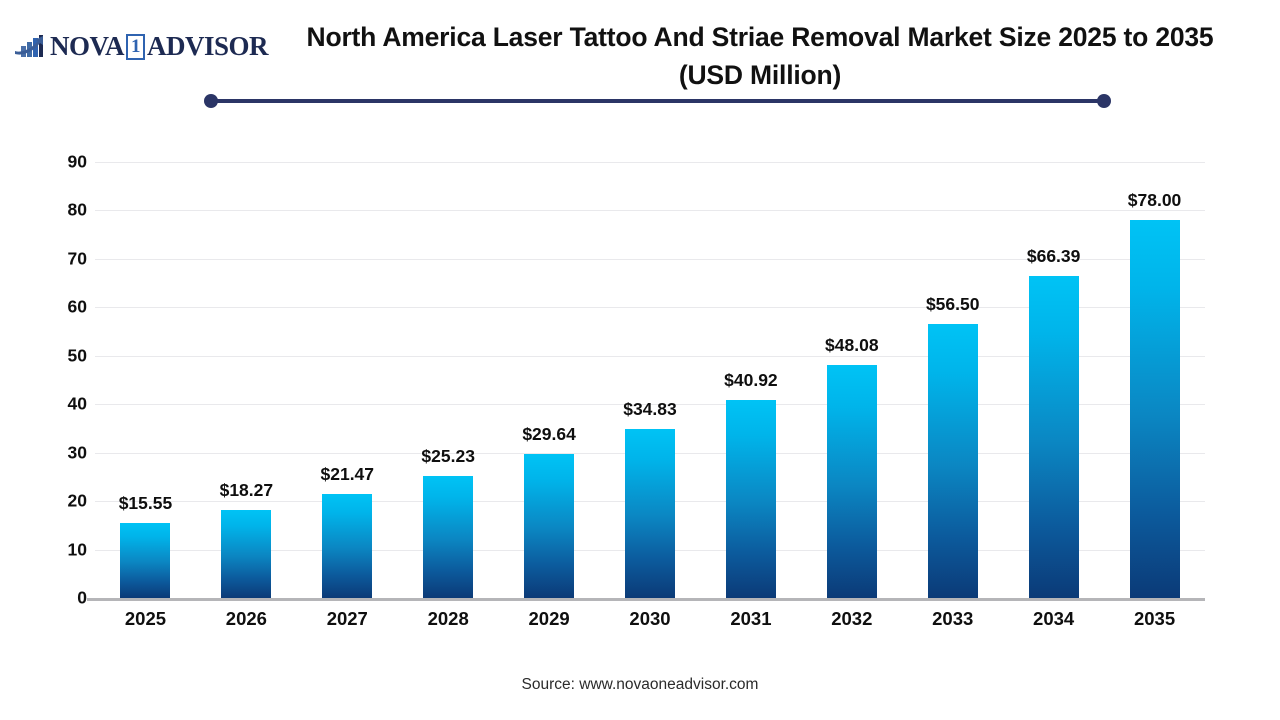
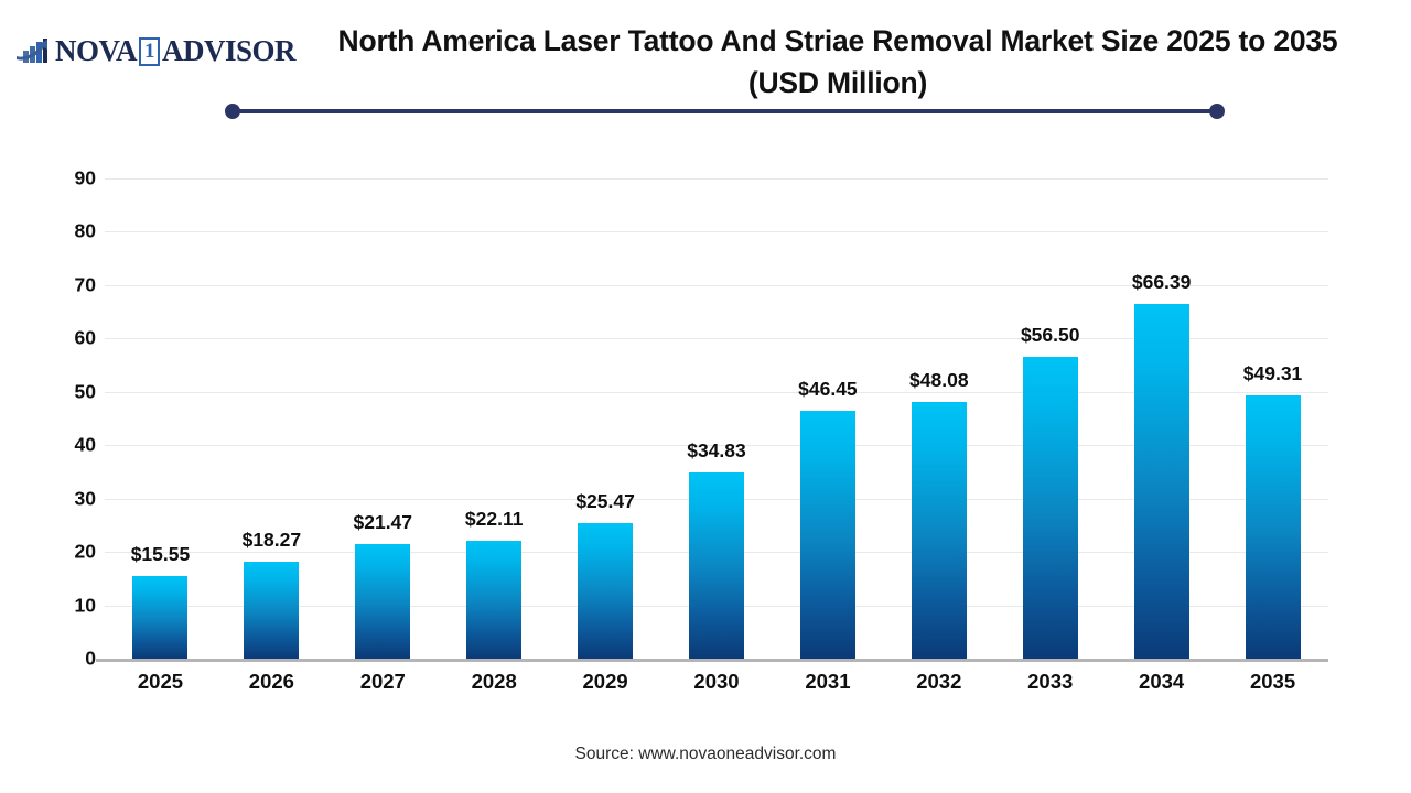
2028: $25.23 -> $22.11
2029: $29.64 -> $25.47
2031: $40.92 -> $46.45
2035: $78.00 -> $49.31
